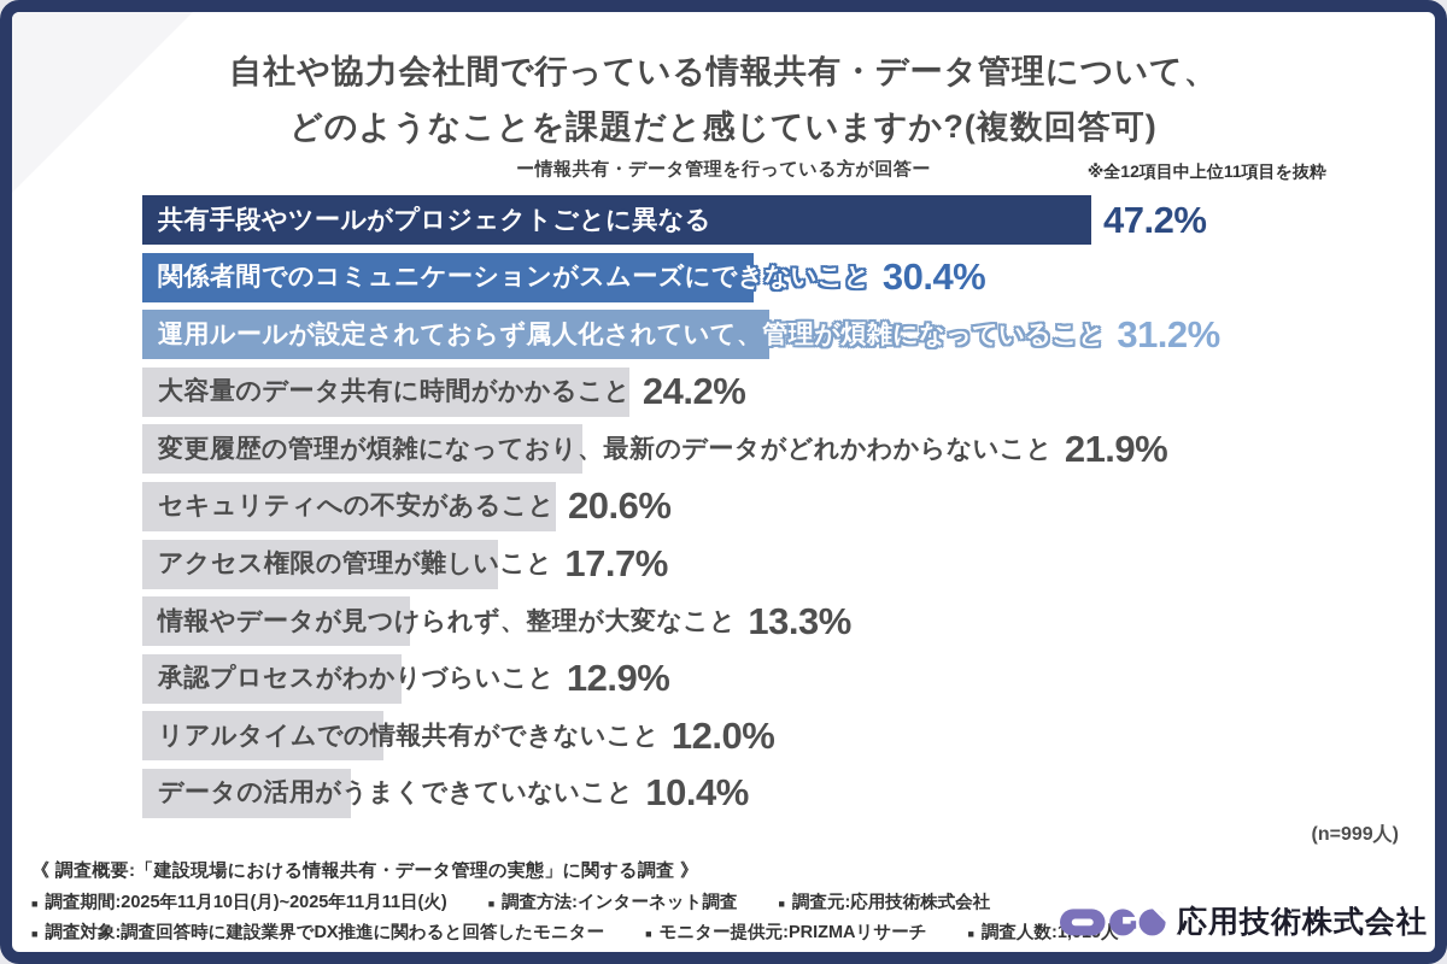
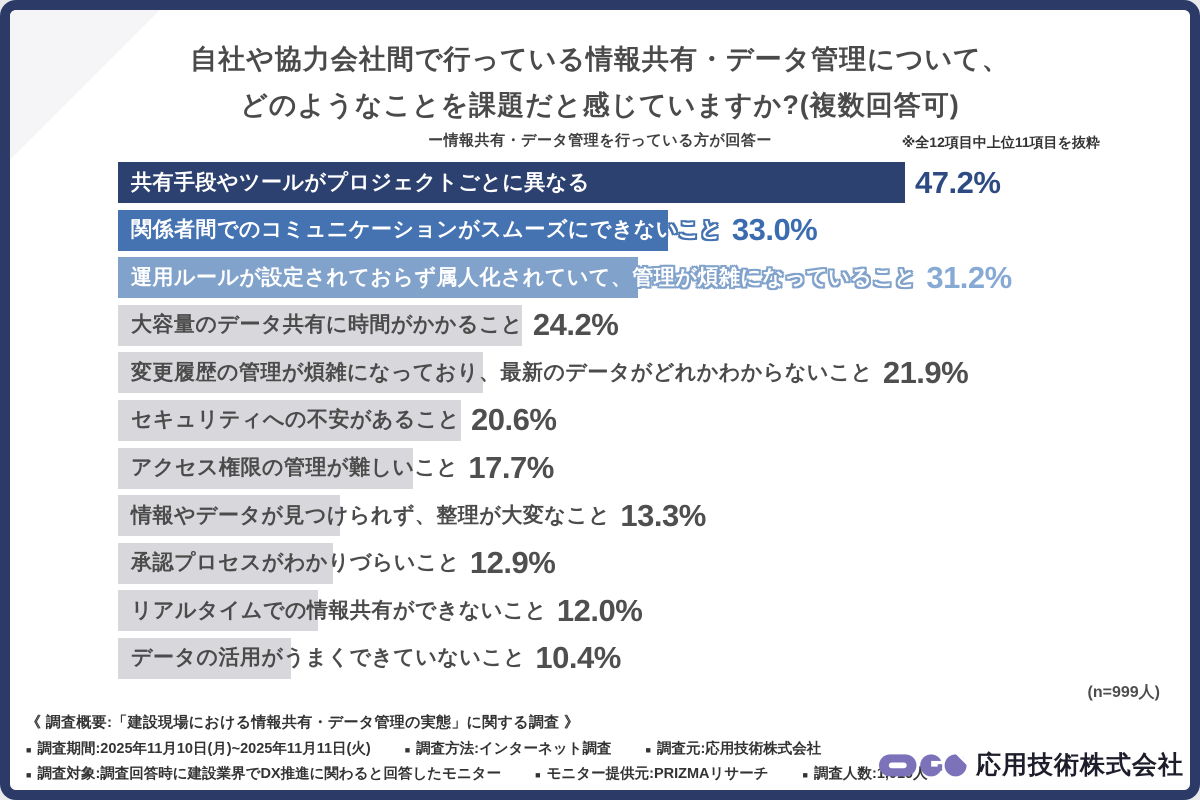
関係者間でのコミュニケーションがスムーズにできないこと: 30.4% -> 33.0%
